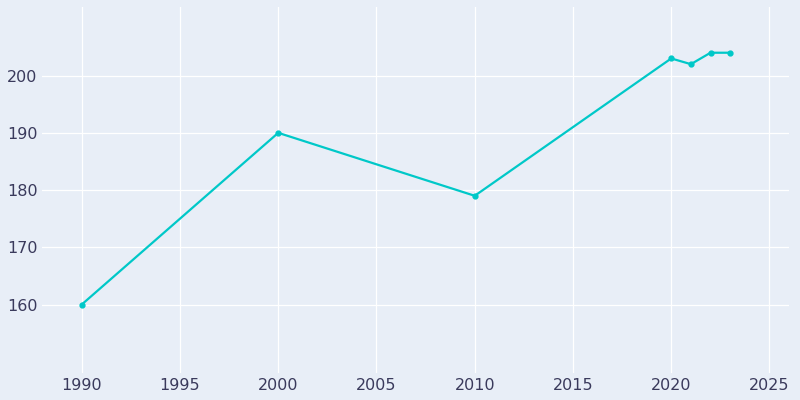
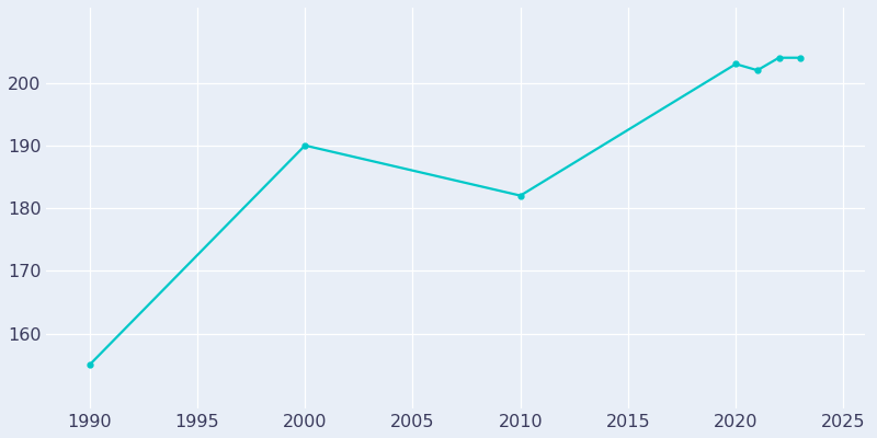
1990: 160 -> 155
2010: 179 -> 182
